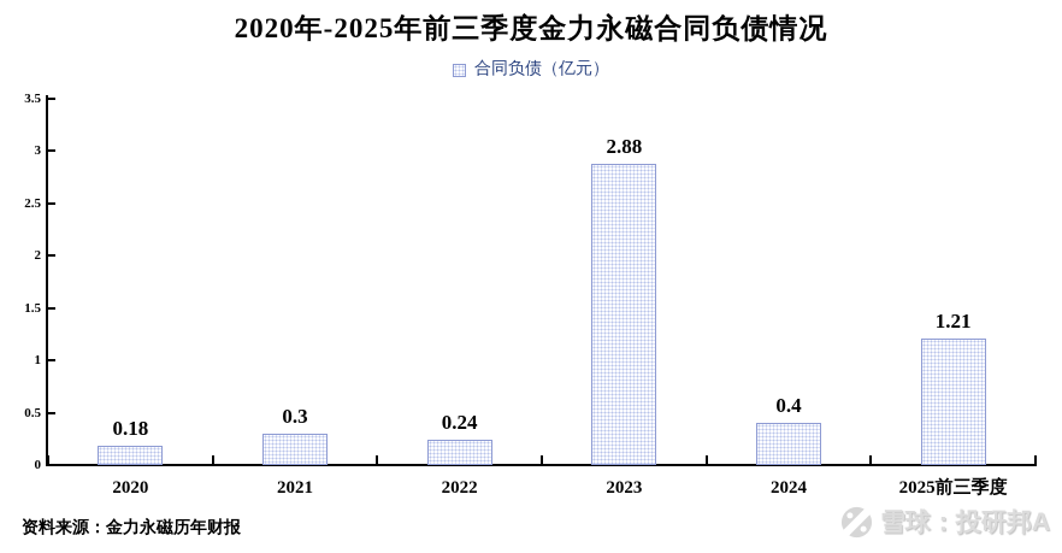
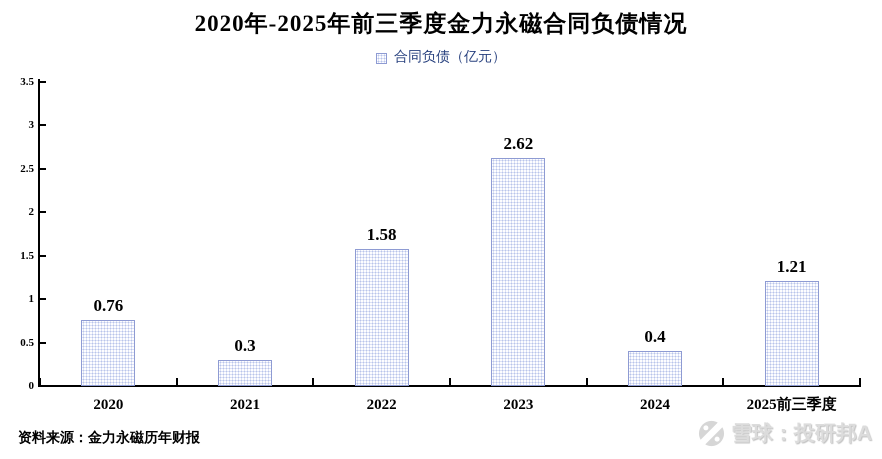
2020: 0.18 -> 0.76
2022: 0.24 -> 1.58
2023: 2.88 -> 2.62
